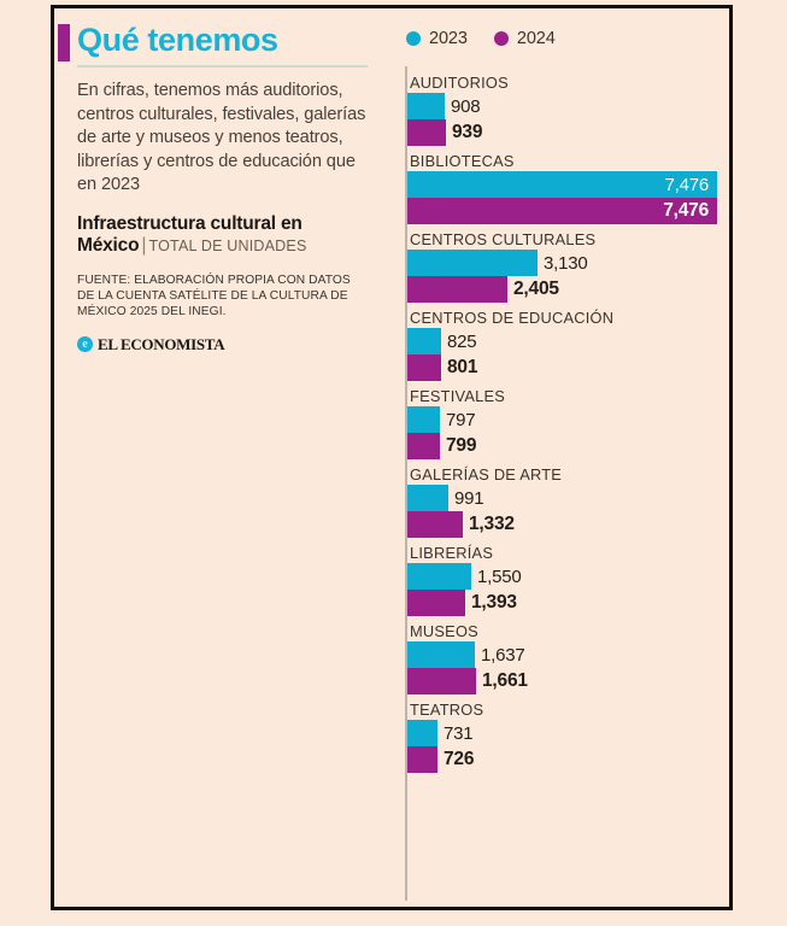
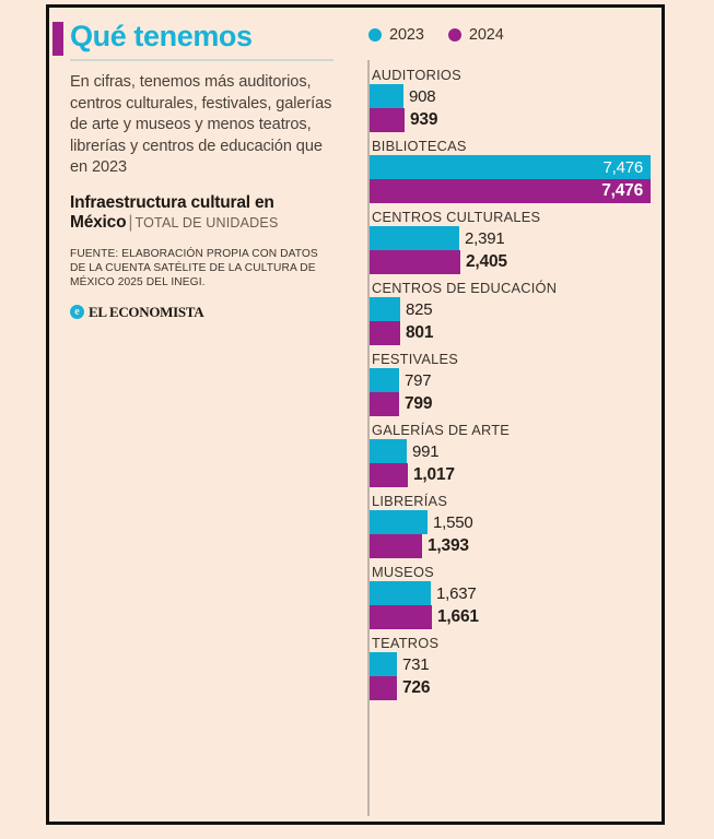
2023/CENTROS CULTURALES: 3,130 -> 2,391
2024/GALERÍAS DE ARTE: 1,332 -> 1,017
